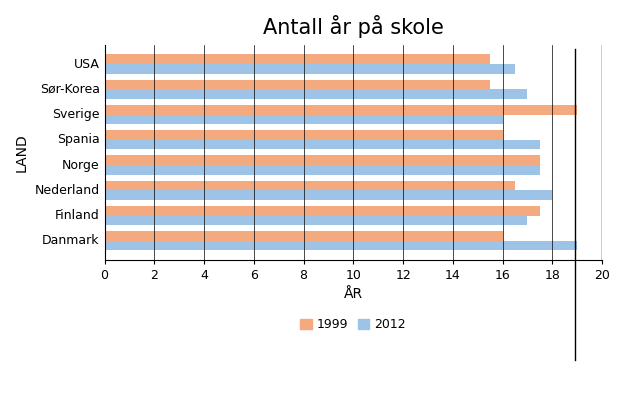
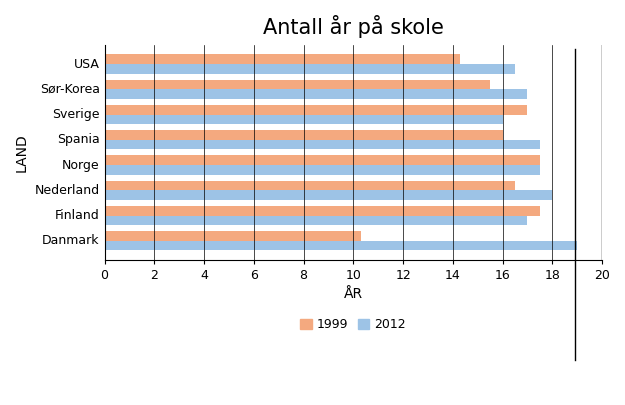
1999/USA: 15.5 -> 14.3
1999/Sverige: 19.0 -> 17.0
1999/Danmark: 16.0 -> 10.3
